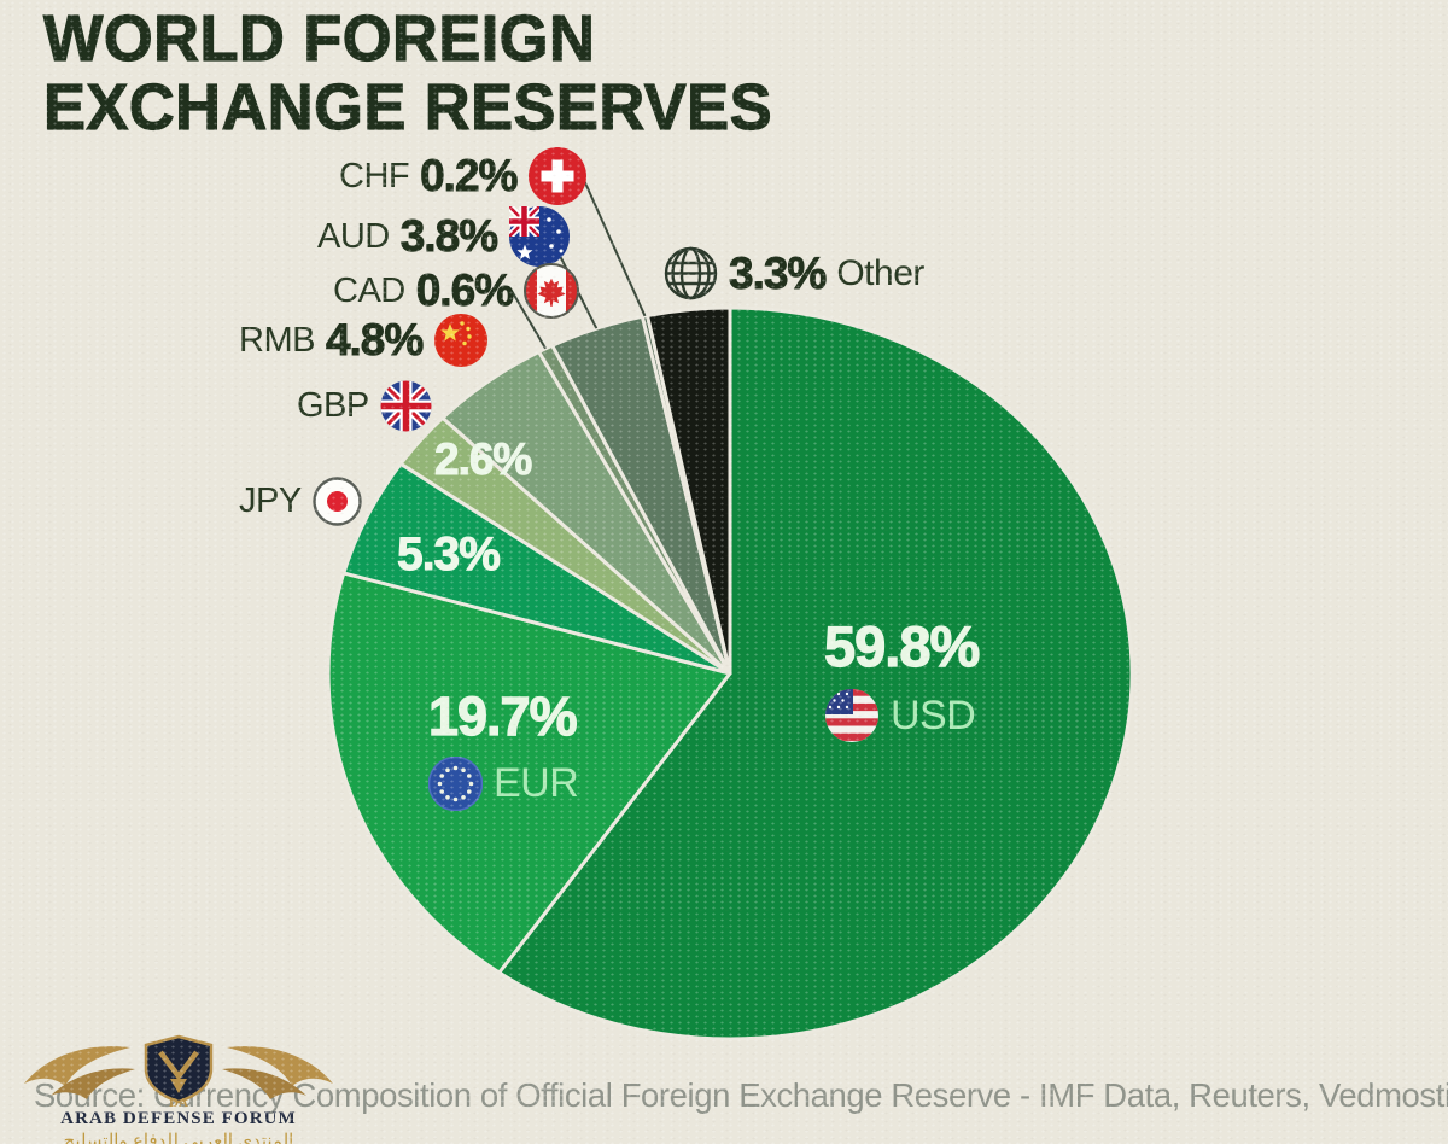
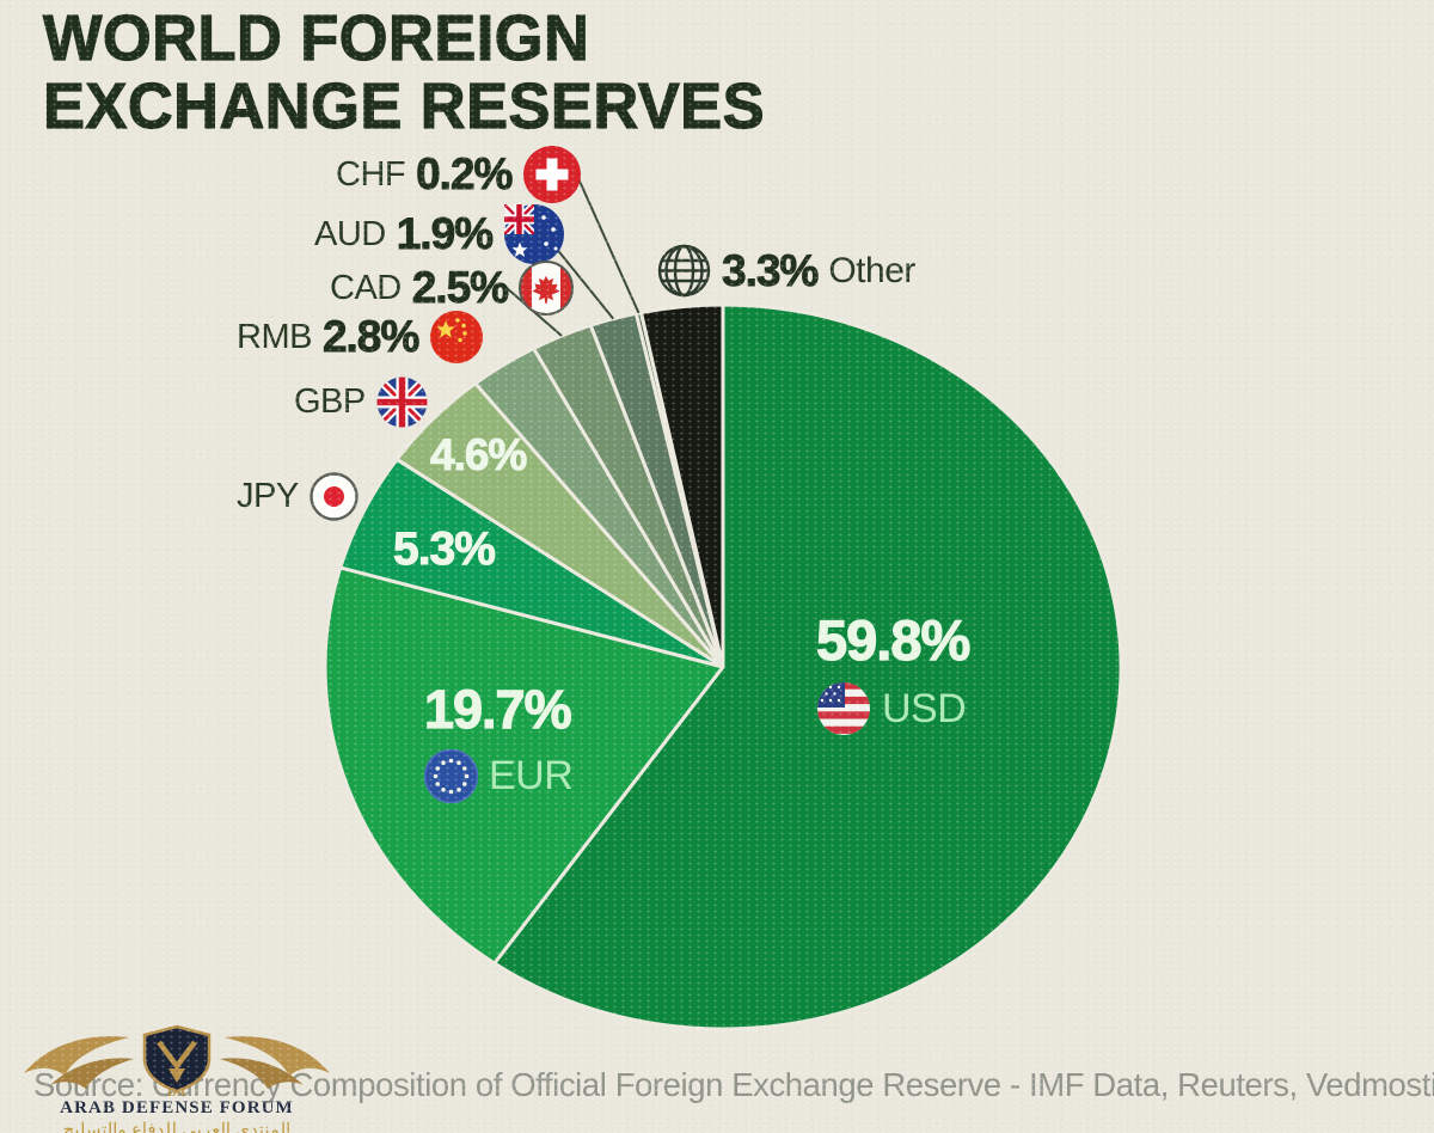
GBP: 2.6% -> 4.6%
RMB: 4.8% -> 2.8%
CAD: 0.6% -> 2.5%
AUD: 3.8% -> 1.9%
